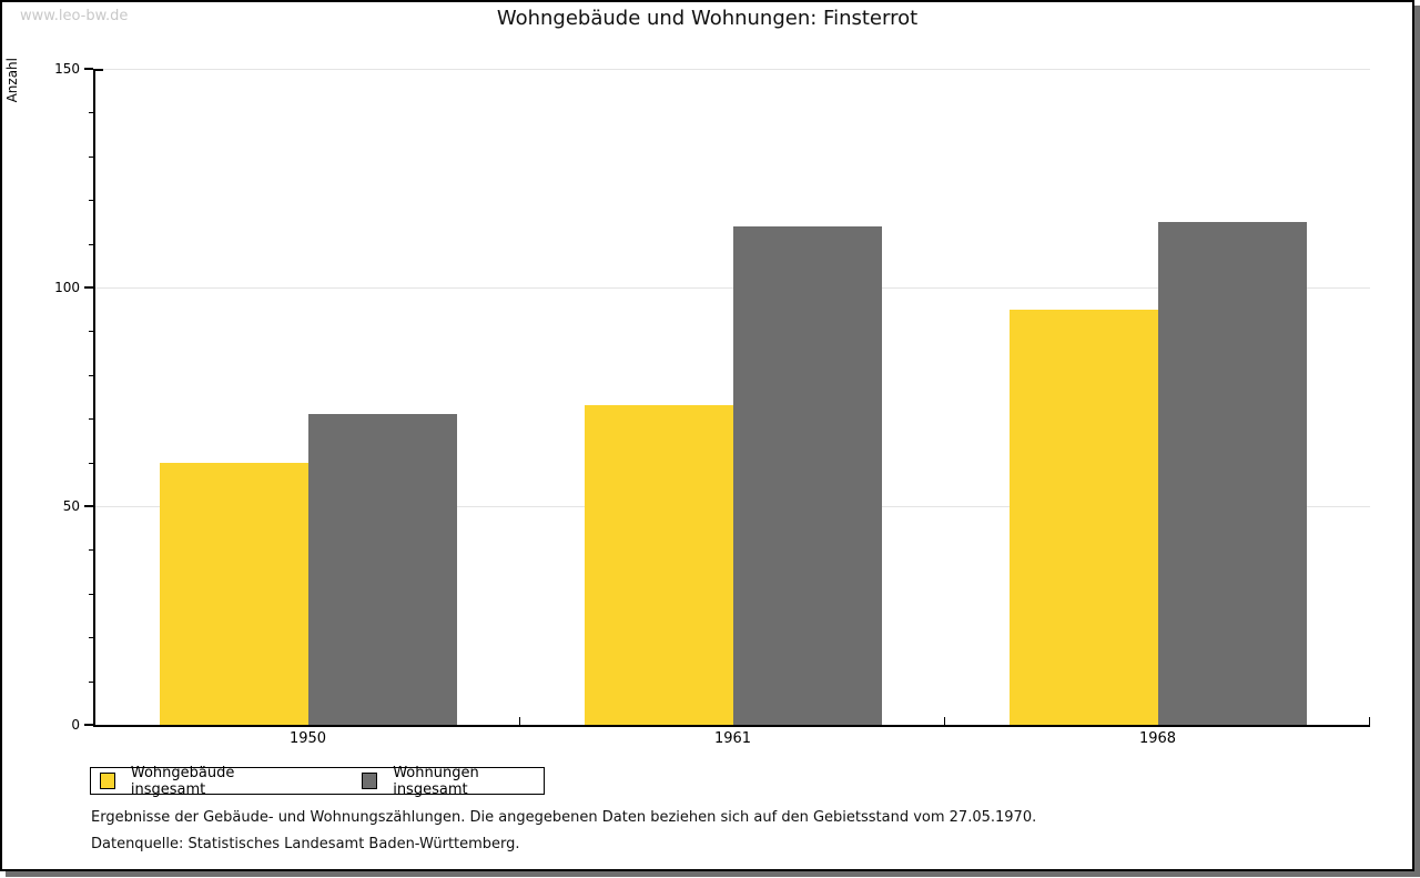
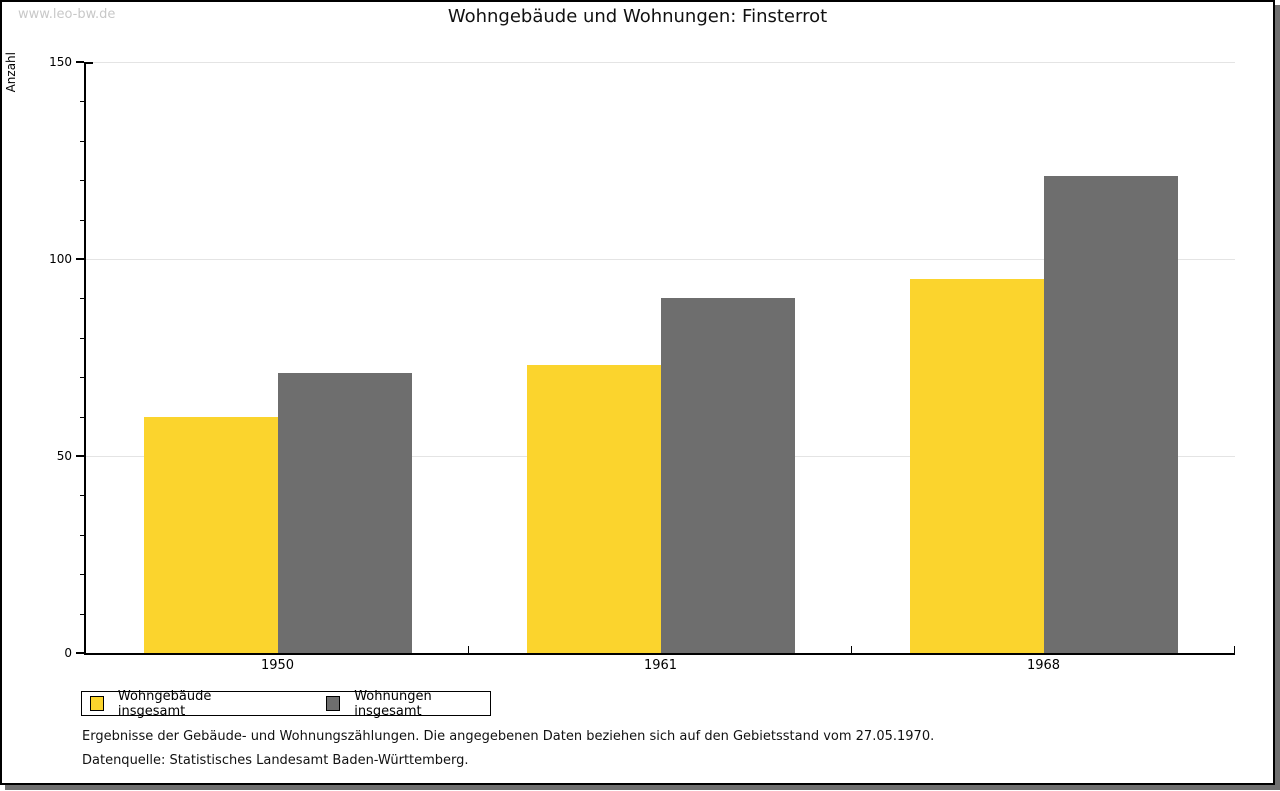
Wohnungen insgesamt/1961: 114 -> 90
Wohnungen insgesamt/1968: 115 -> 121
